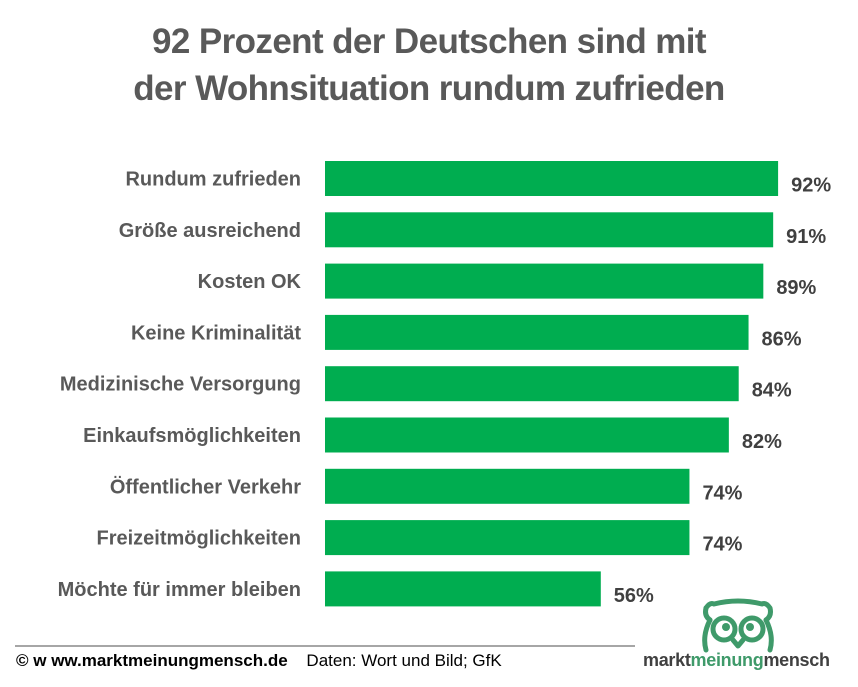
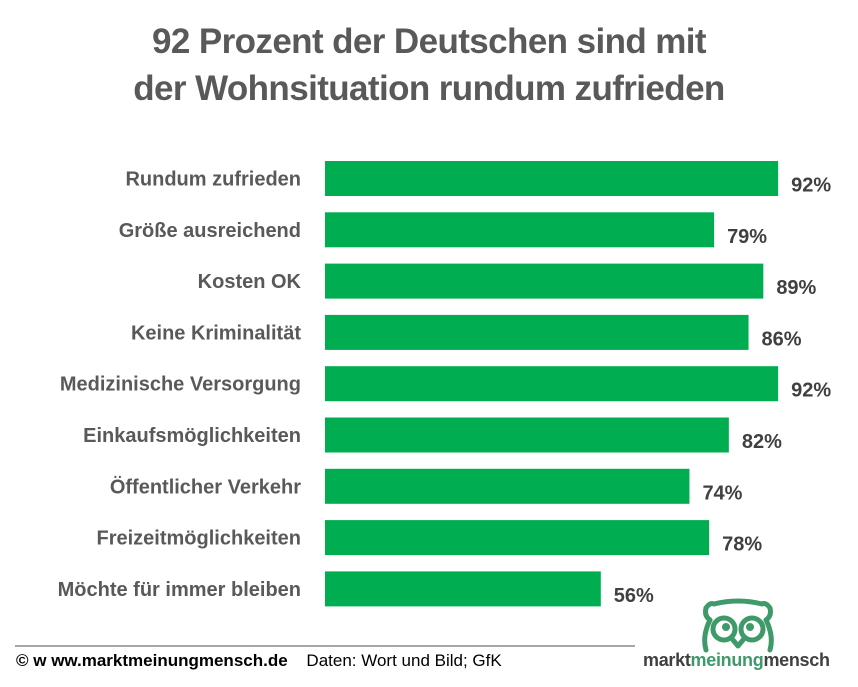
Größe ausreichend: 91% -> 79%
Medizinische Versorgung: 84% -> 92%
Freizeitmöglichkeiten: 74% -> 78%
